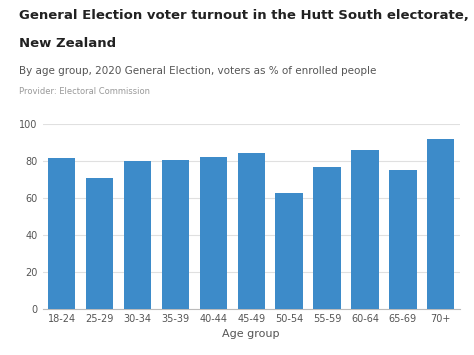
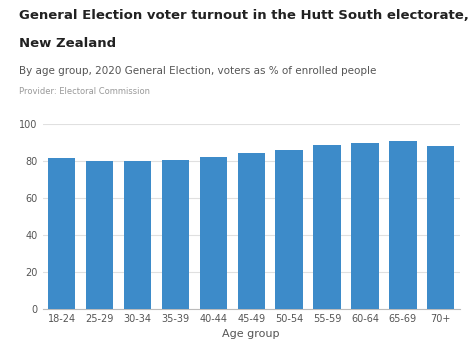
25-29: 71 -> 80
50-54: 63 -> 86
55-59: 77 -> 88
60-64: 86 -> 90
65-69: 75 -> 91
70+: 92 -> 88
